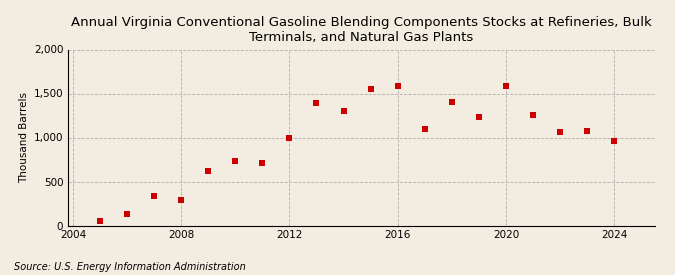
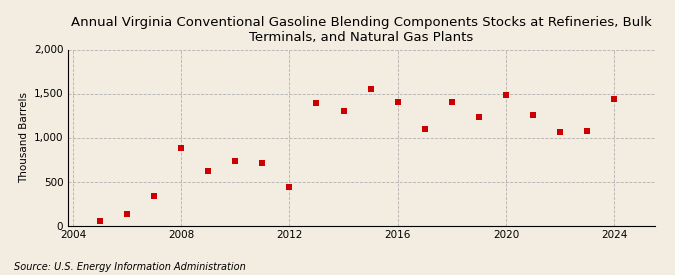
2008: 290 -> 880
2012: 1,000 -> 440
2016: 1,580 -> 1,400
2020: 1,580 -> 1,480
2024: 960 -> 1,440
